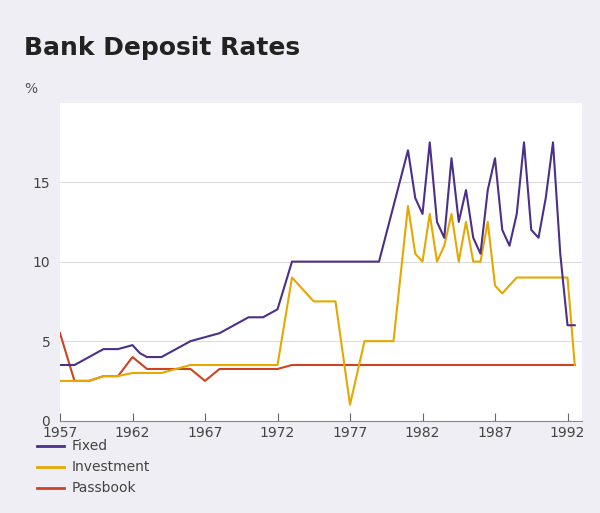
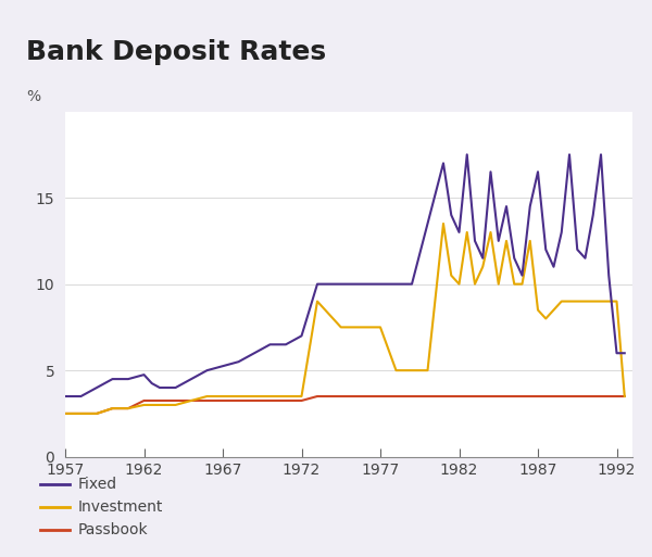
Passbook/1957: 5.5 -> 2.5
Passbook/1962: 4.0 -> 3.2
Passbook/1967: 2.5 -> 3.2
Investment/1977: 1.0 -> 7.5
